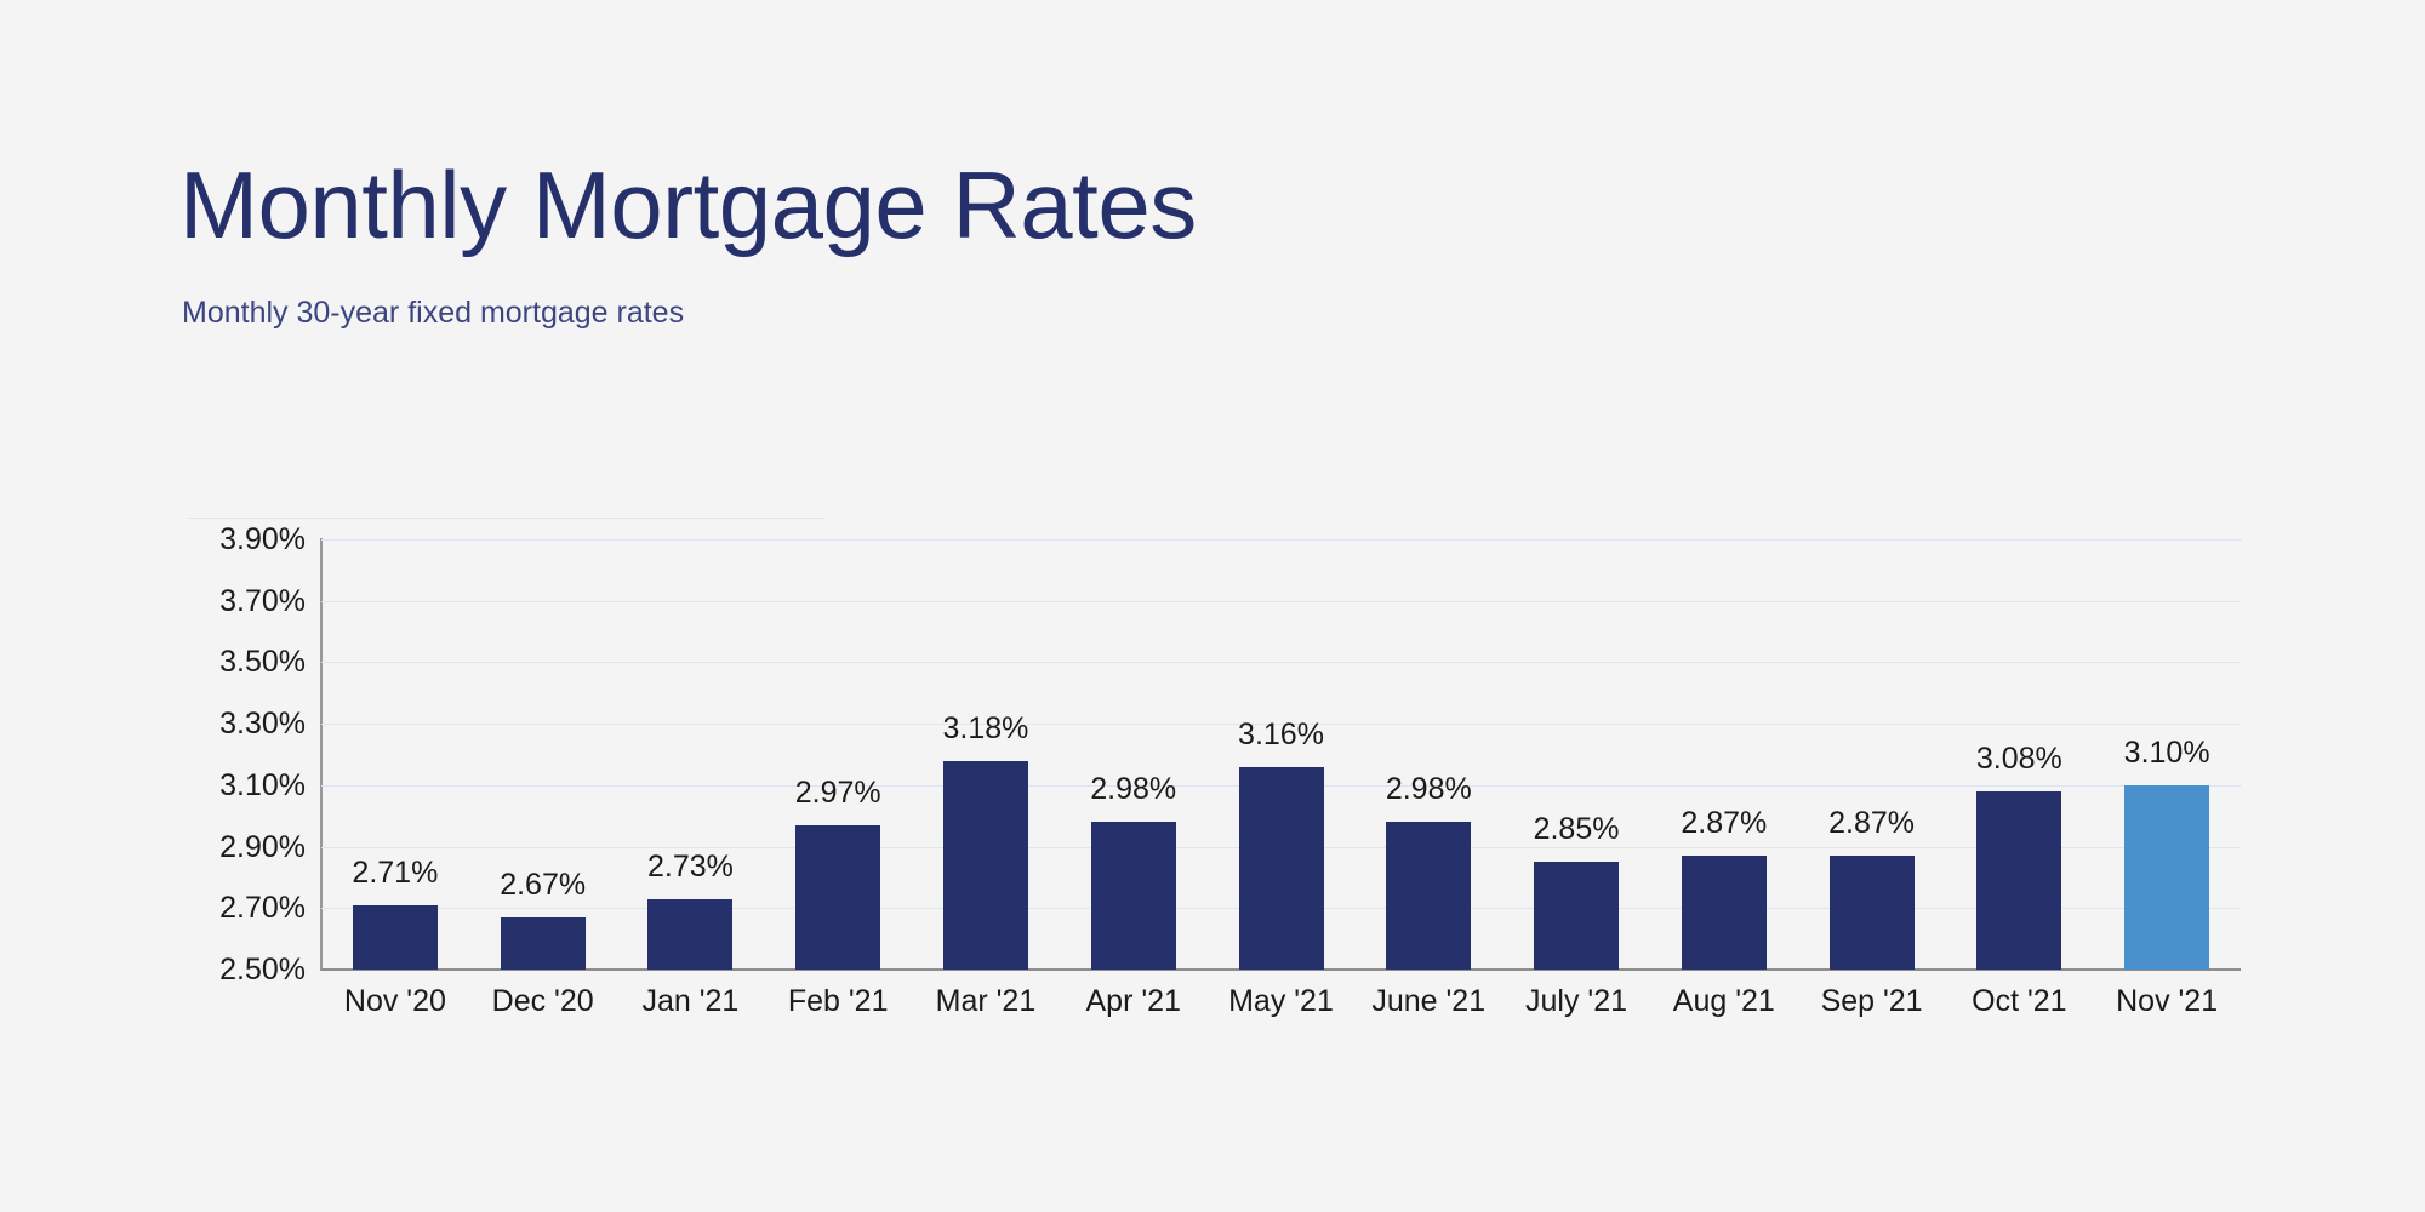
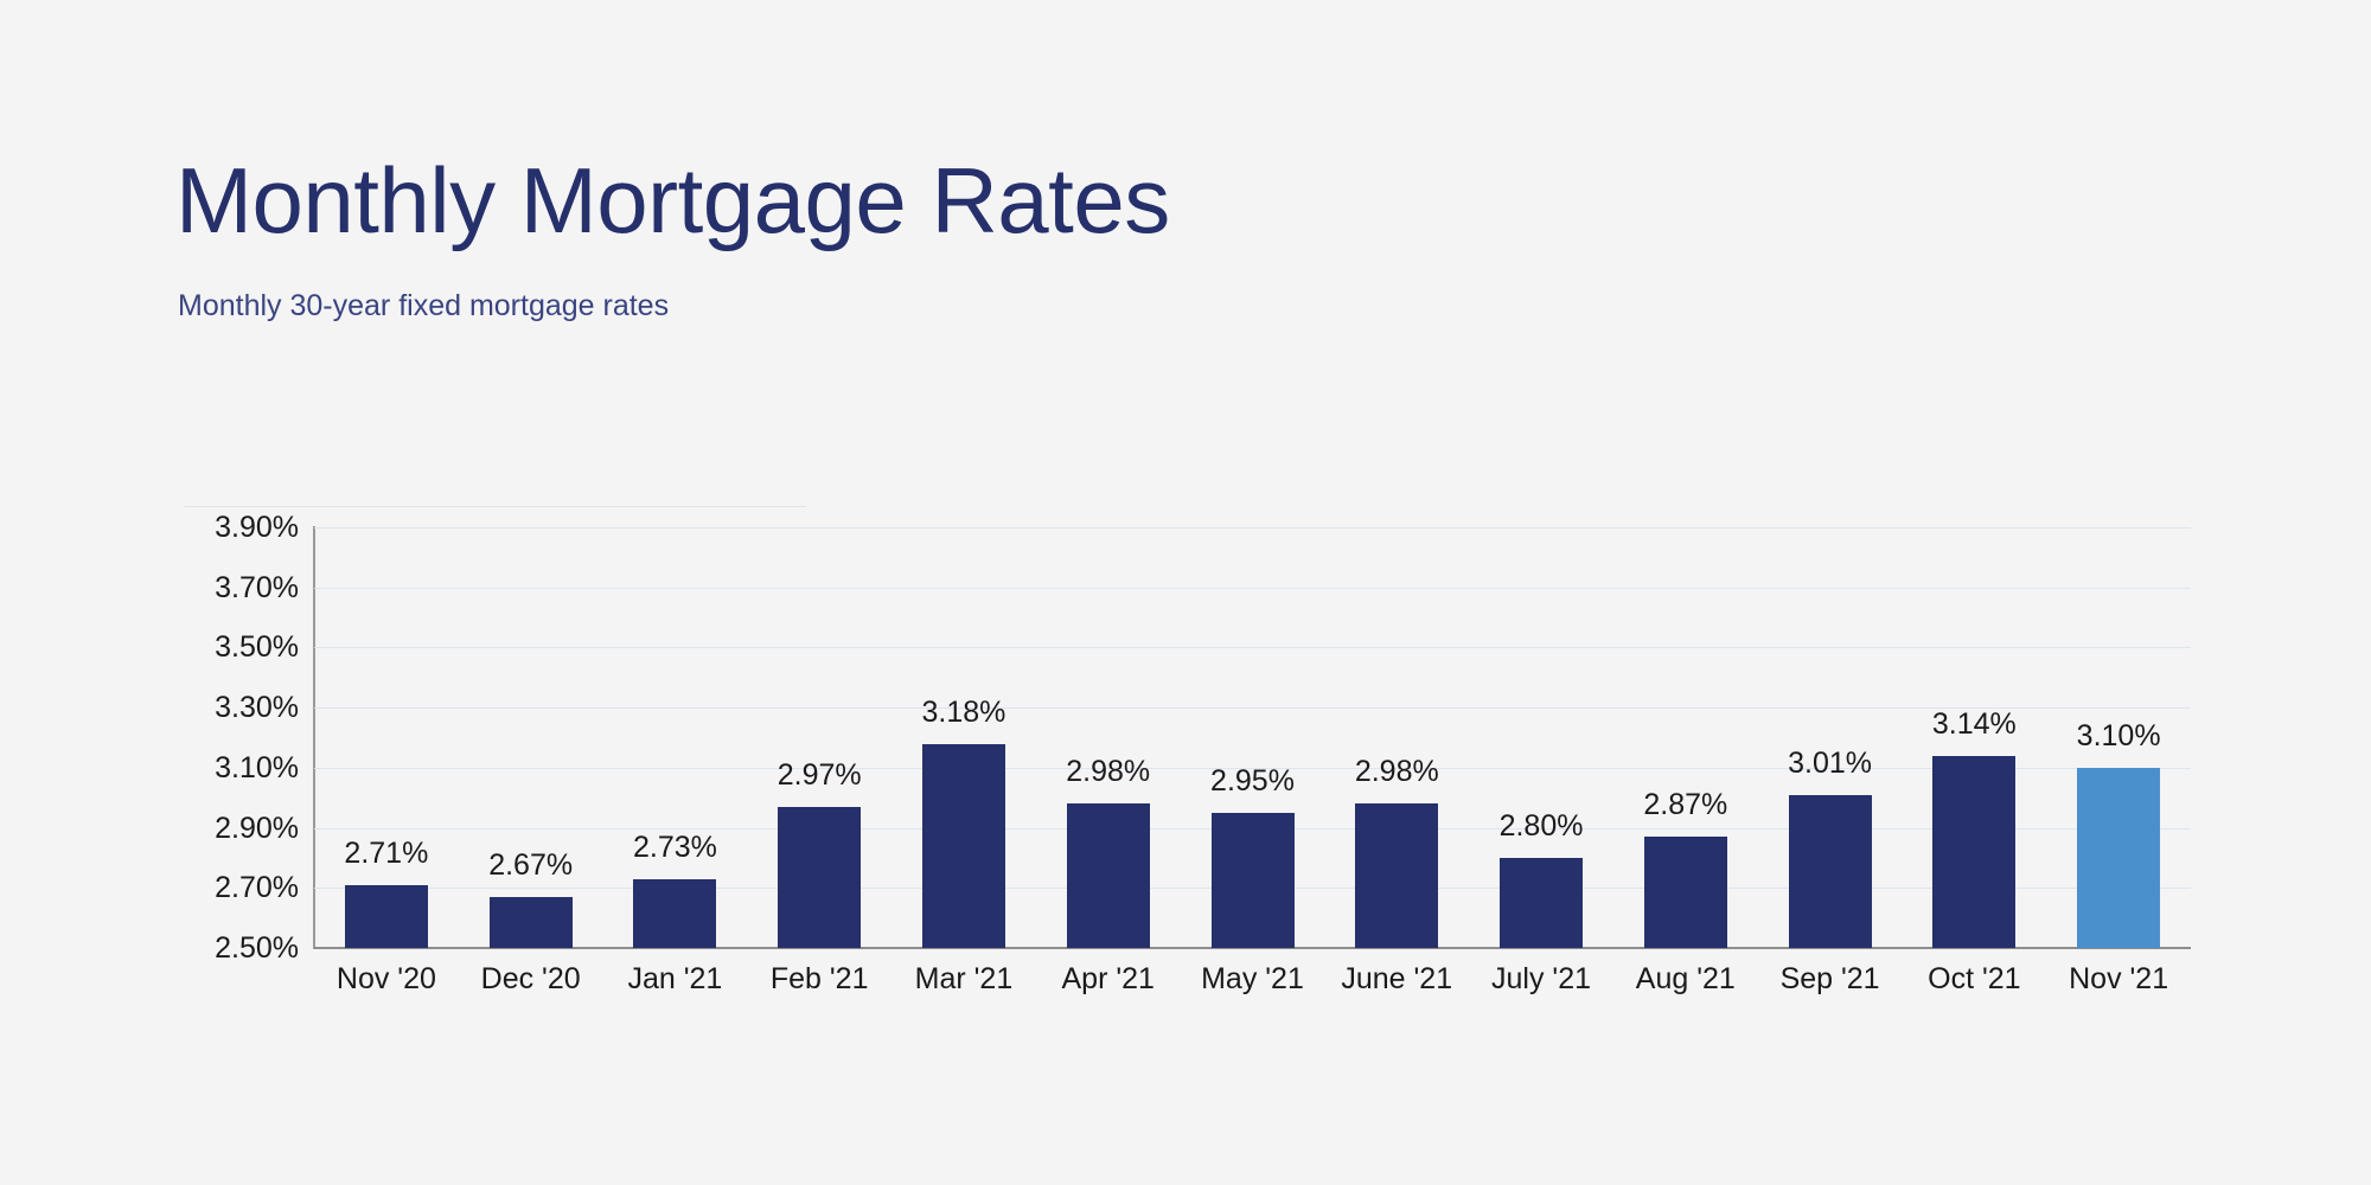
May '21: 3.16% -> 2.95%
July '21: 2.85% -> 2.80%
Sep '21: 2.87% -> 3.01%
Oct '21: 3.08% -> 3.14%
